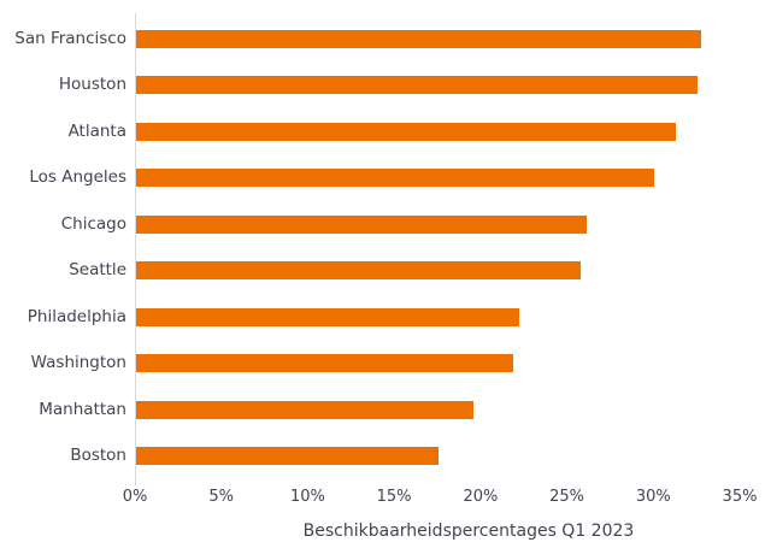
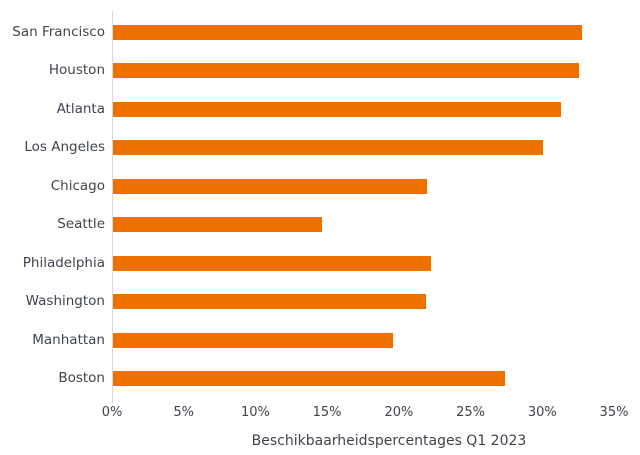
Chicago: 26.1% -> 21.9%
Seattle: 25.7% -> 14.6%
Boston: 17.5% -> 27.3%
